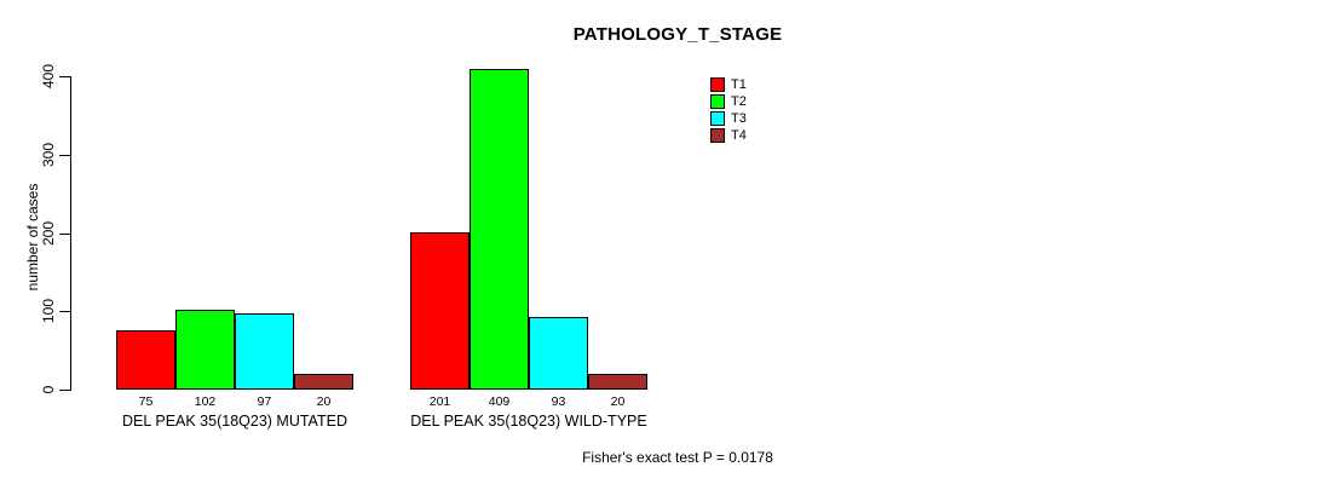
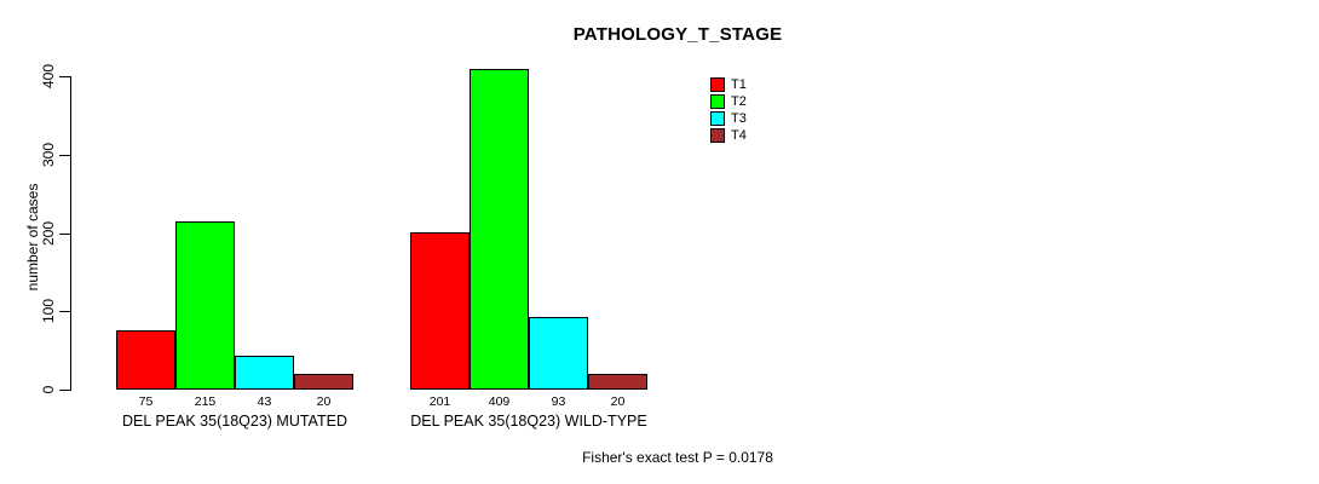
T2/DEL PEAK 35(18Q23) MUTATED: 102 -> 215
T3/DEL PEAK 35(18Q23) MUTATED: 97 -> 43
